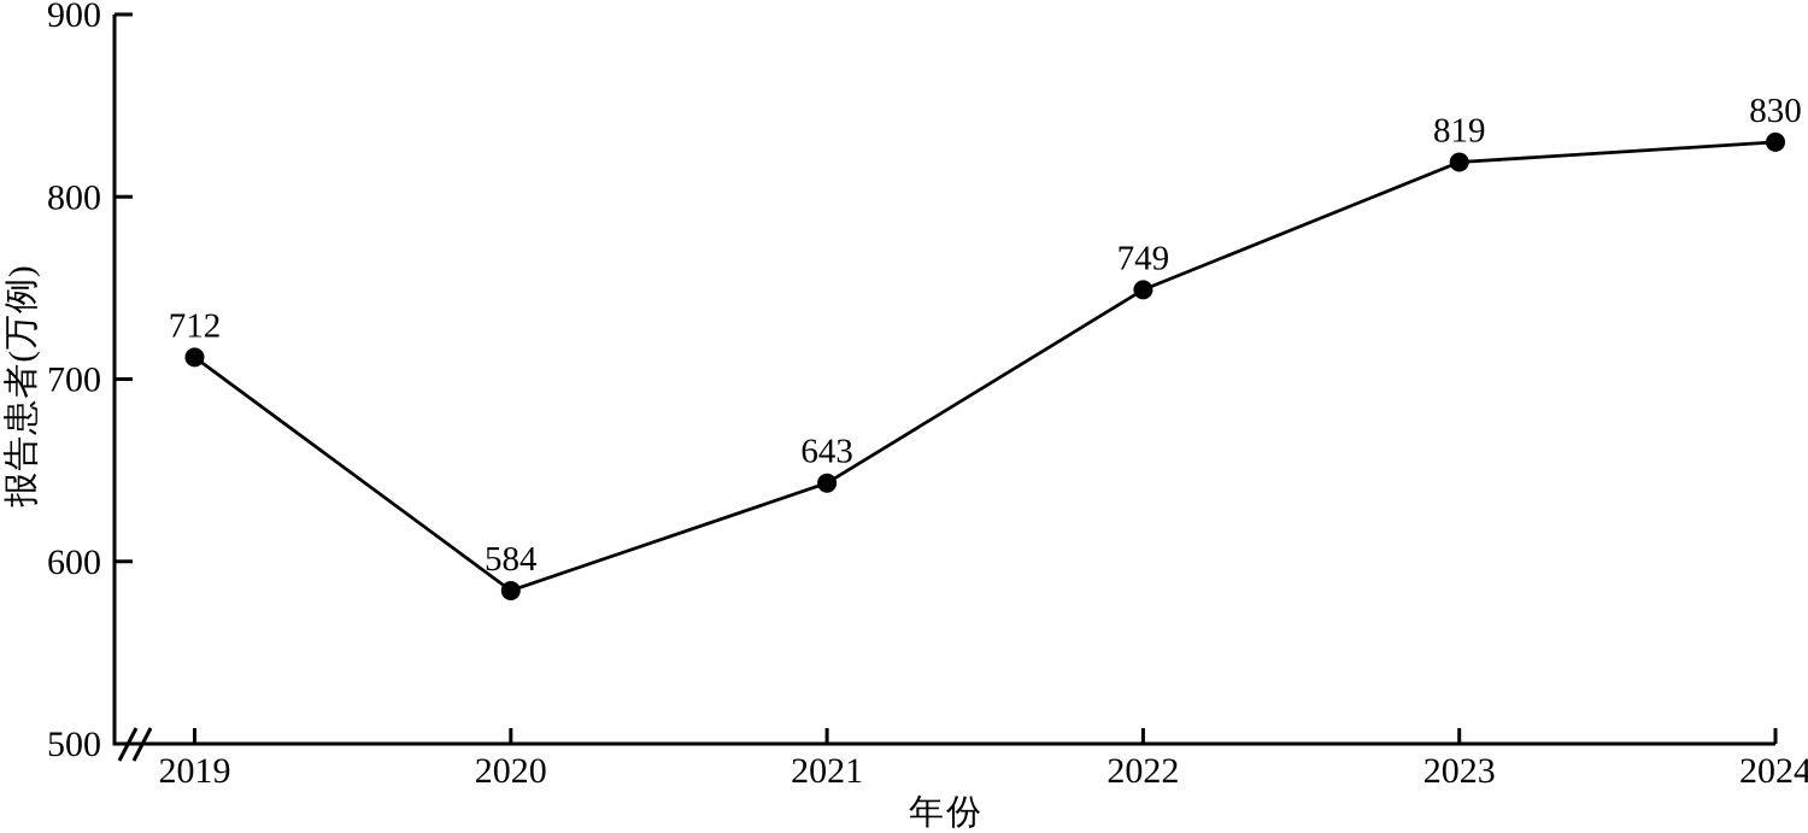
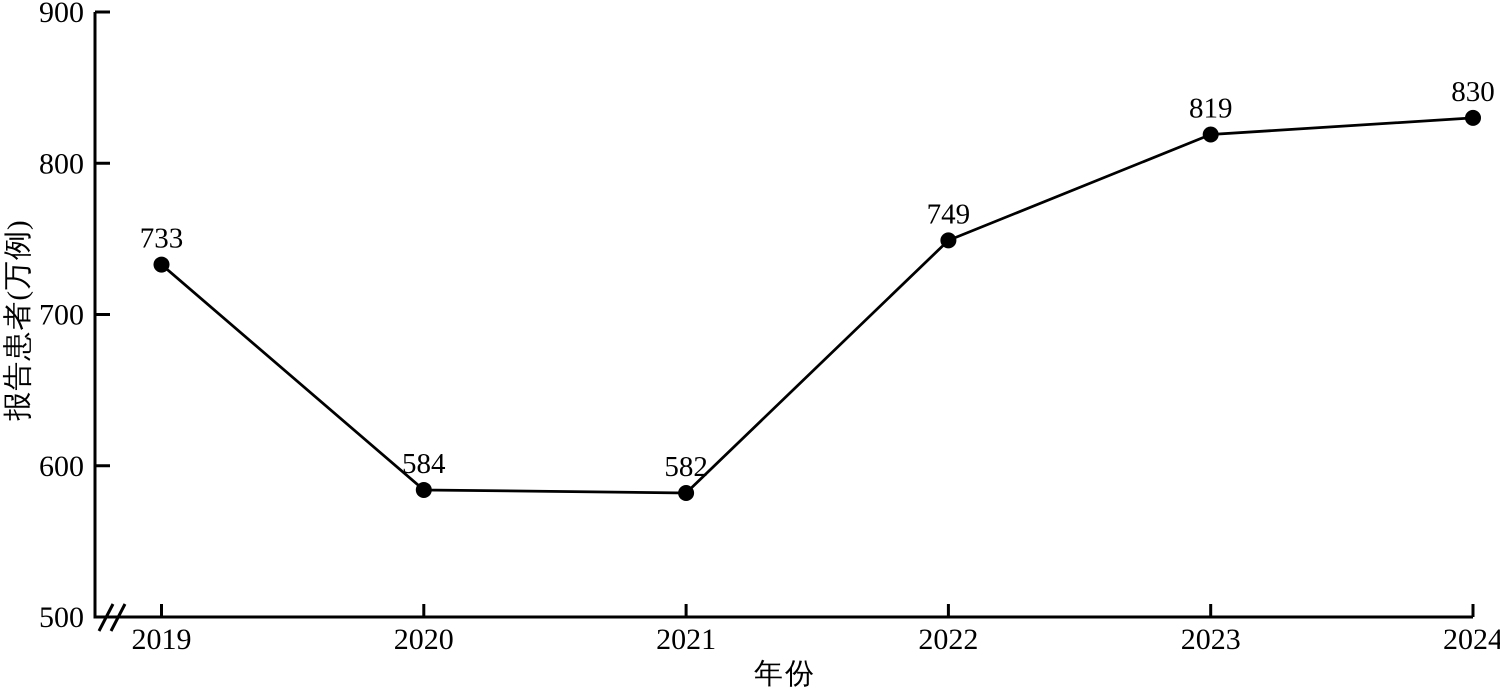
2019: 712 -> 733
2021: 643 -> 582
